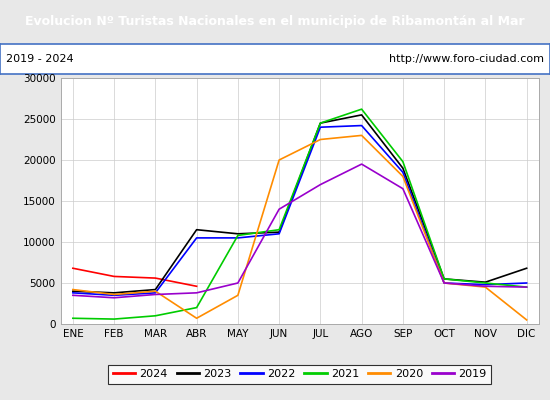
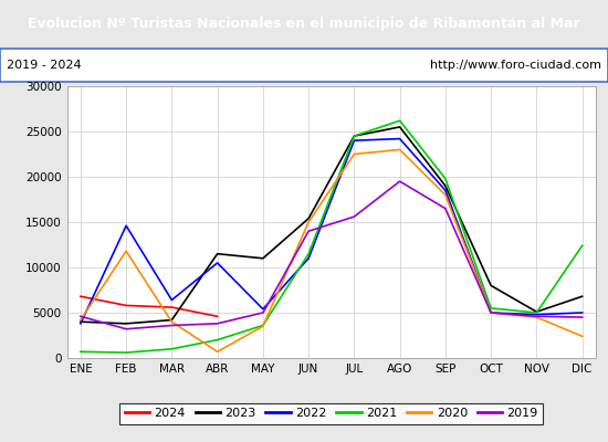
2019/ENE: 3500 -> 4600
2022/FEB: 3500 -> 14600
2020/FEB: 3600 -> 11800
2022/MAR: 3800 -> 6400
2022/MAY: 10500 -> 5400
2021/MAY: 10800 -> 3600
2023/JUN: 11200 -> 15400
2020/JUN: 20000 -> 15000
2019/JUL: 17000 -> 15600
2023/OCT: 5500 -> 8000
2021/DIC: 4500 -> 12400
2020/DIC: 500 -> 2400
